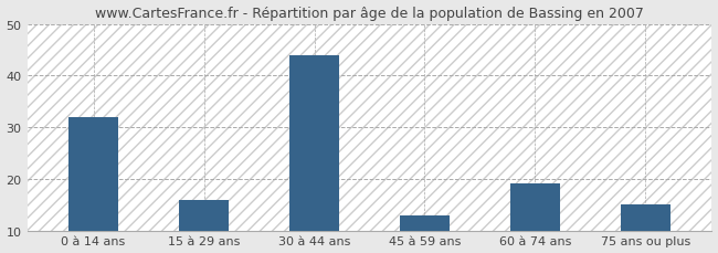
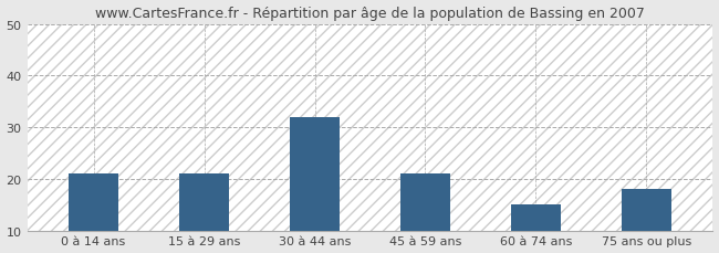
0 à 14 ans: 32 -> 21
15 à 29 ans: 16 -> 21
30 à 44 ans: 44 -> 32
45 à 59 ans: 13 -> 21
60 à 74 ans: 19 -> 15
75 ans ou plus: 15 -> 18
